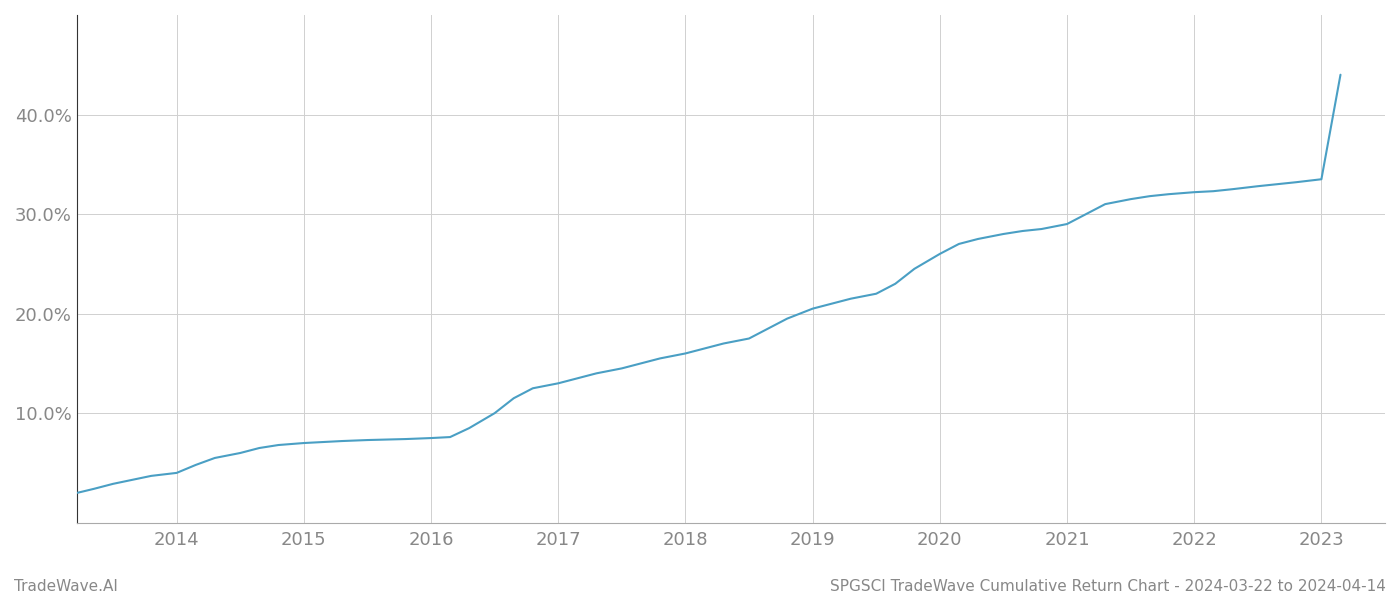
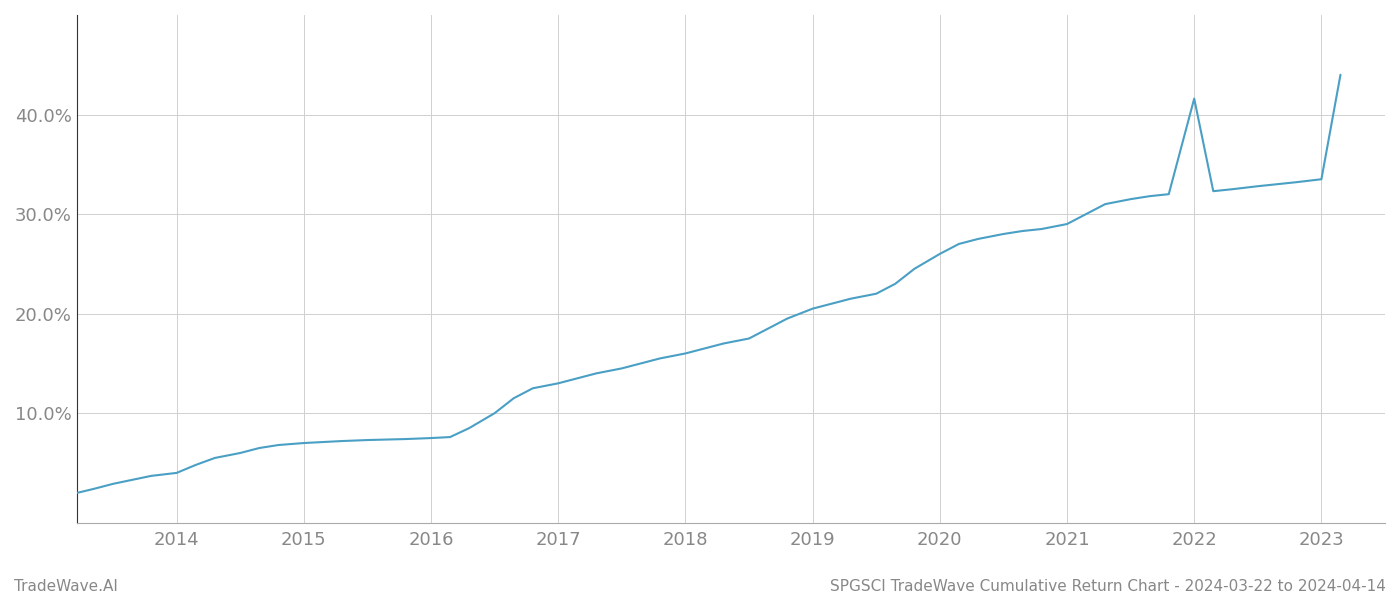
2022: 32.2% -> 41.6%
